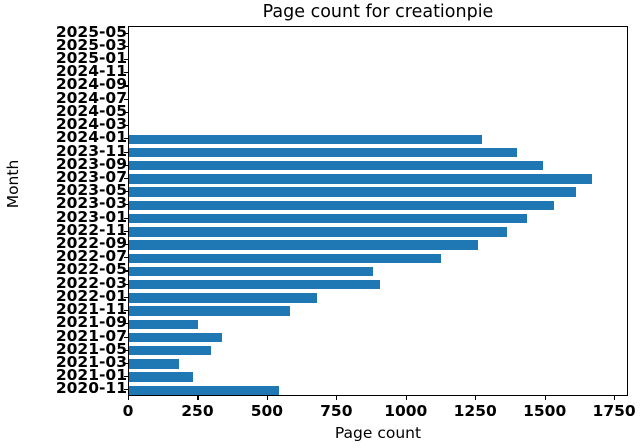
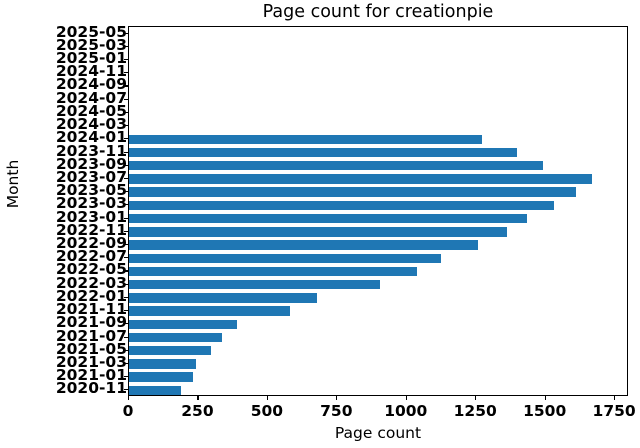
2022-05: 880 -> 1040
2021-09: 250 -> 390
2021-03: 180 -> 240
2020-11: 540 -> 190
